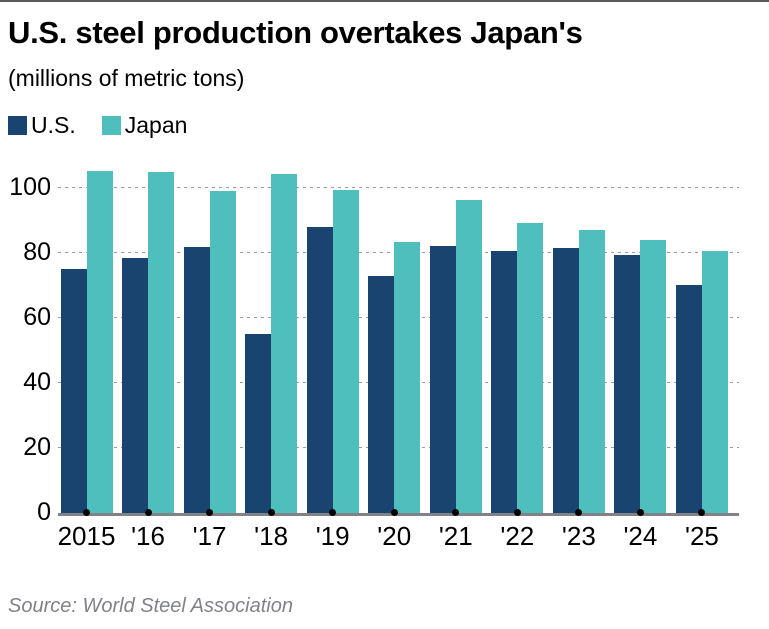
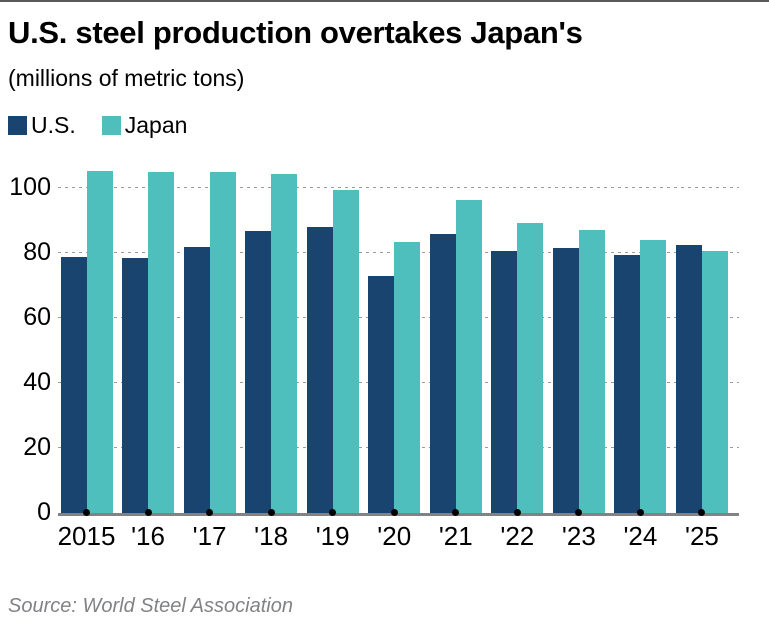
U.S./2015: 75 -> 79
Japan/'17: 99 -> 105
U.S./'18: 55 -> 87
U.S./'21: 82 -> 86
U.S./'25: 70 -> 82
